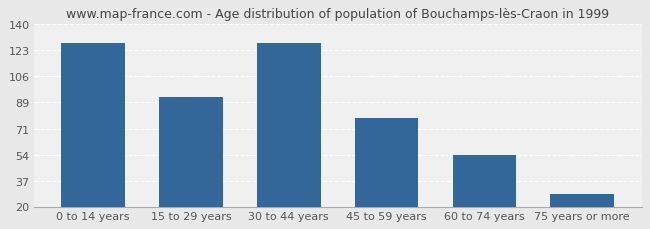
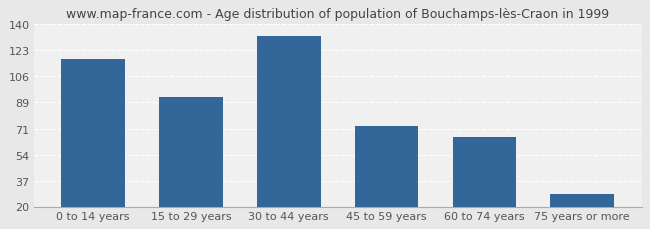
0 to 14 years: 128 -> 117
30 to 44 years: 128 -> 132
45 to 59 years: 78 -> 73
60 to 74 years: 54 -> 66
